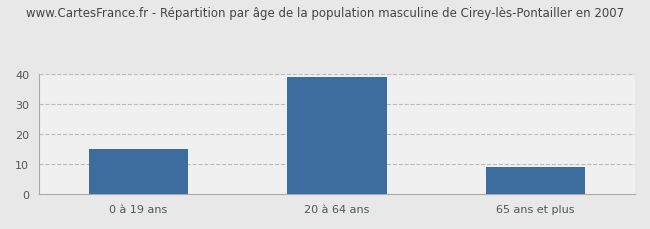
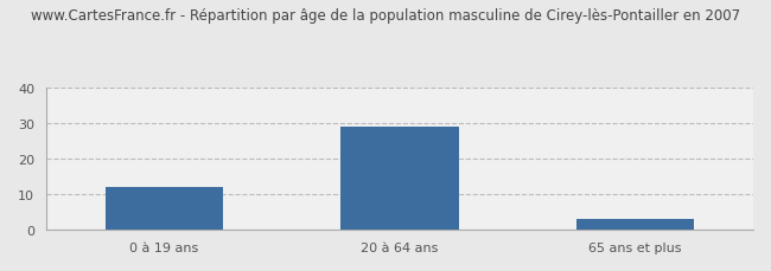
0 à 19 ans: 15 -> 12
20 à 64 ans: 39 -> 29
65 ans et plus: 9 -> 3
